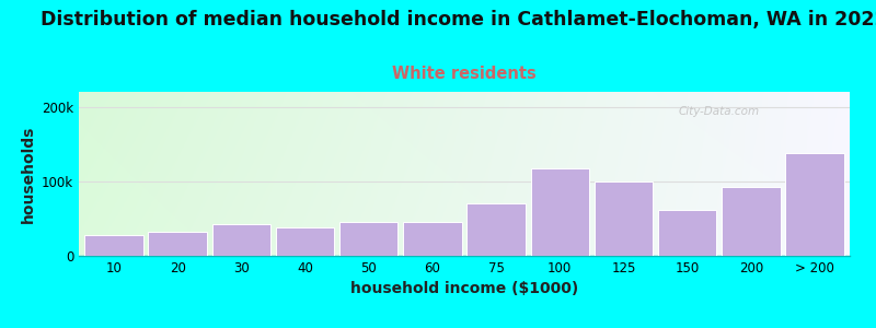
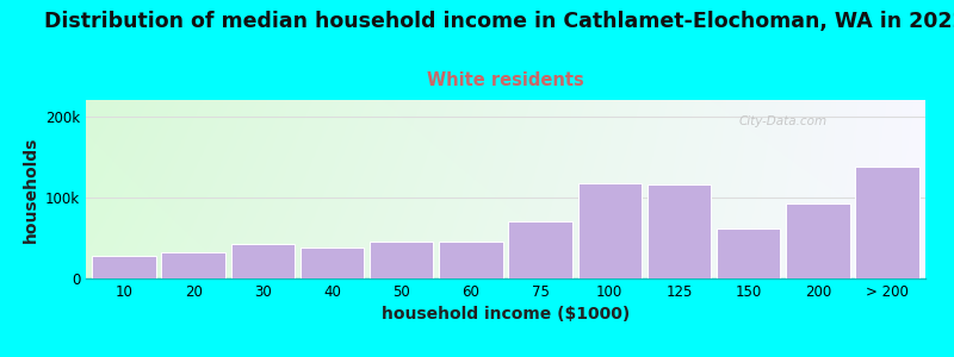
125: 100k -> 116k
